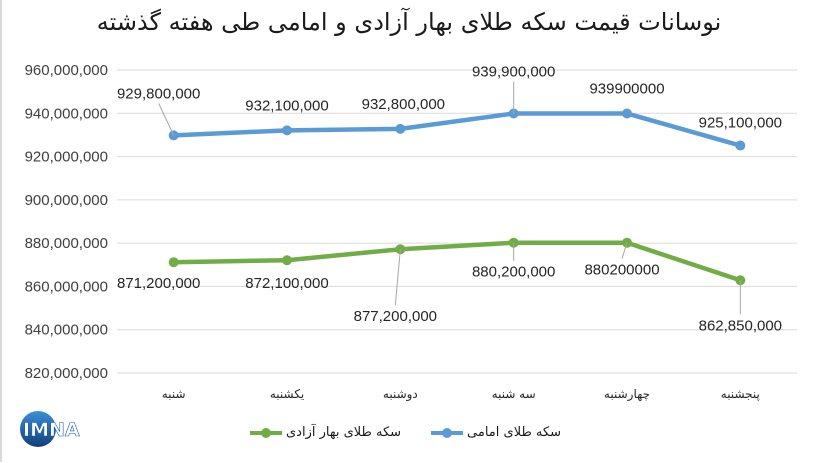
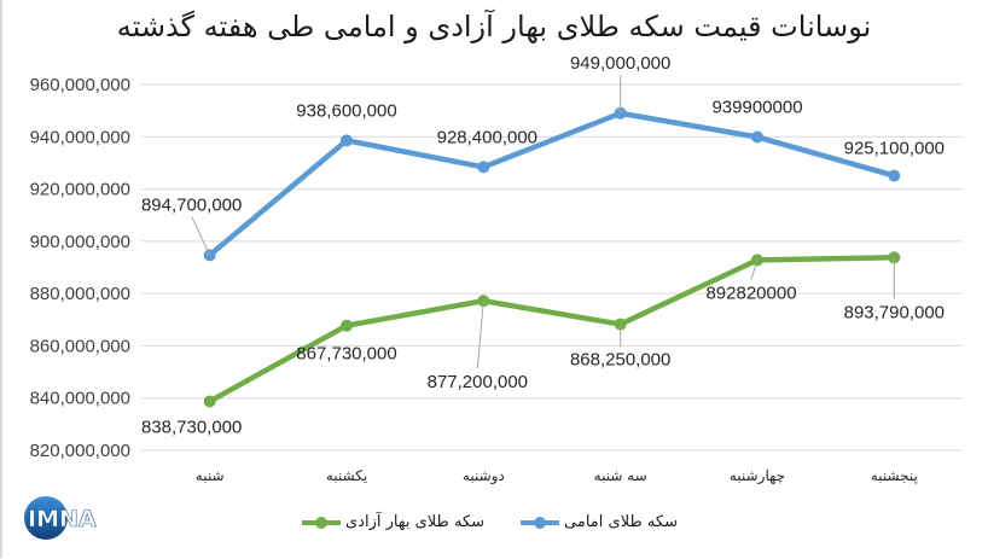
سکه طلای امامی/شنبه: 929,800,000 -> 894,700,000
سکه طلای بهار آزادی/شنبه: 871,200,000 -> 838,730,000
سکه طلای امامی/یکشنبه: 932,100,000 -> 938,600,000
سکه طلای بهار آزادی/یکشنبه: 872,100,000 -> 867,730,000
سکه طلای امامی/دوشنبه: 932,800,000 -> 928,400,000
سکه طلای امامی/سه شنبه: 939,900,000 -> 949,000,000
سکه طلای بهار آزادی/سه شنبه: 880,200,000 -> 868,250,000
سکه طلای بهار آزادی/چهارشنبه: 880200000 -> 892820000
سکه طلای بهار آزادی/پنجشنبه: 862,850,000 -> 893,790,000
